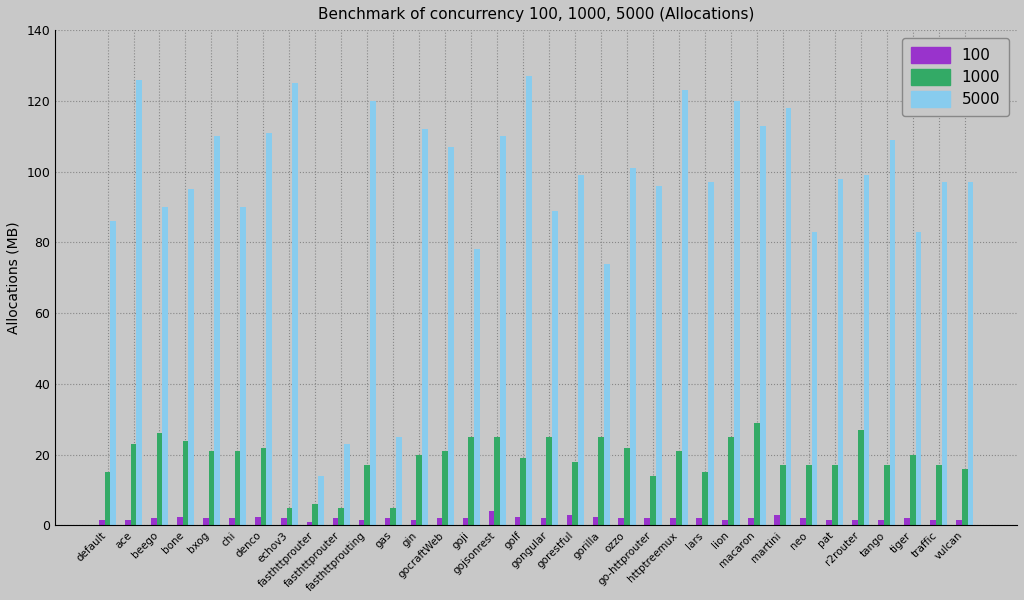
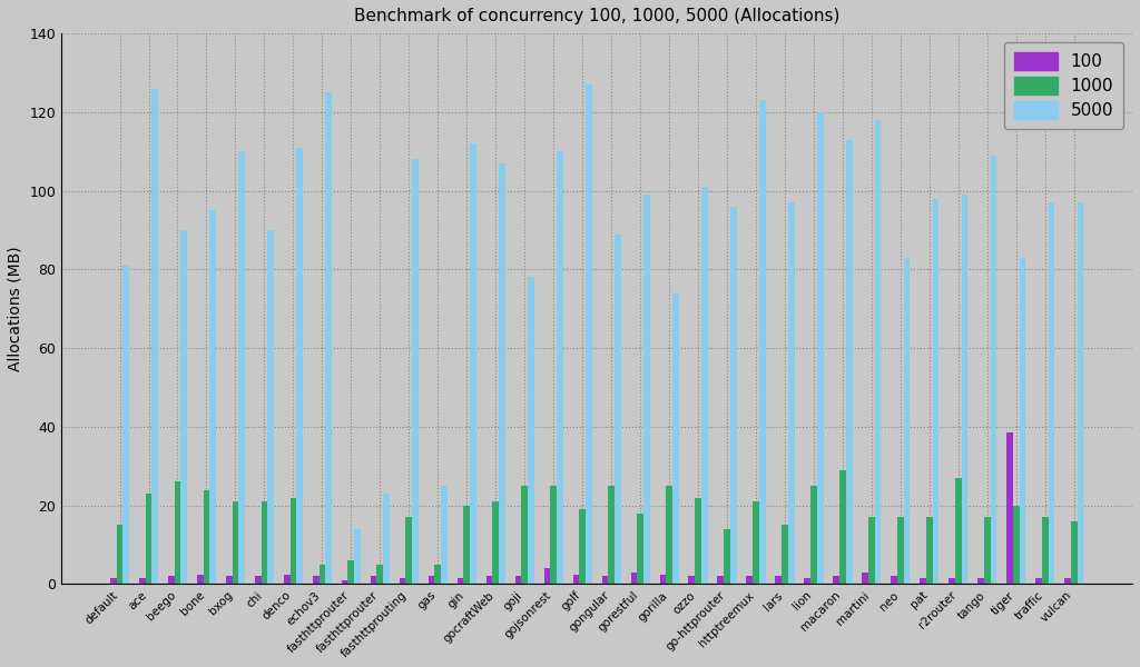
5000/default: 86 -> 81
5000/fasthttprouting: 120 -> 108
100/tiger: 2.0 -> 38.5
